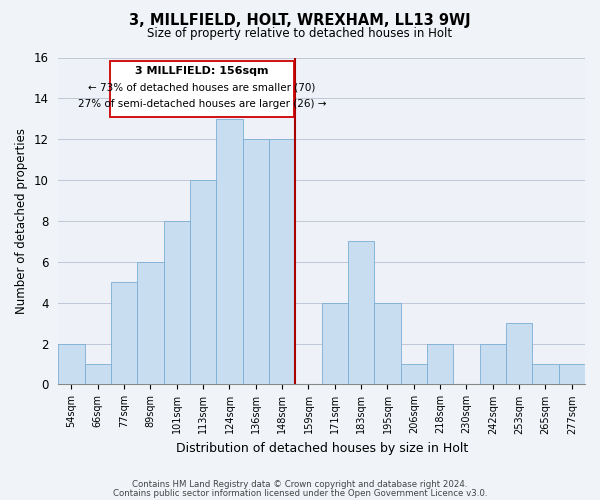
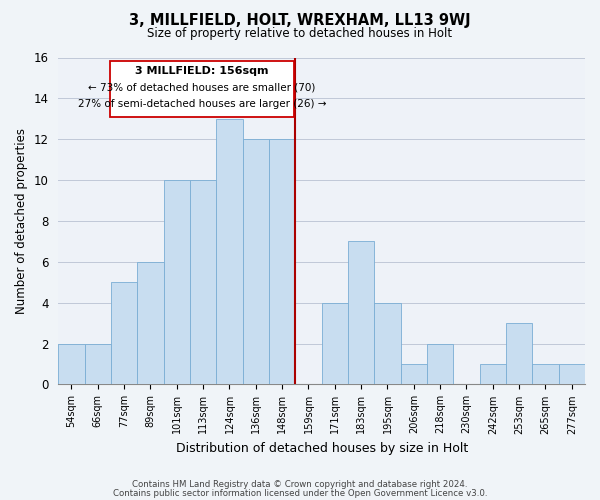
66sqm: 1 -> 2
101sqm: 8 -> 10
242sqm: 2 -> 1
